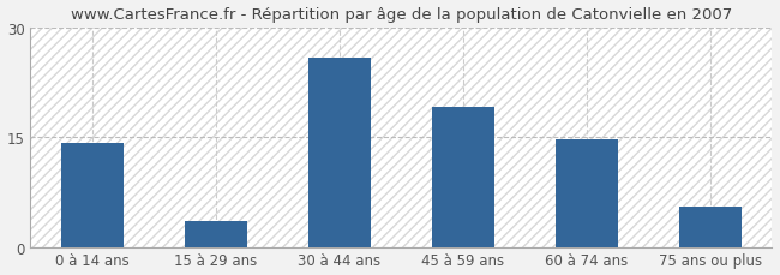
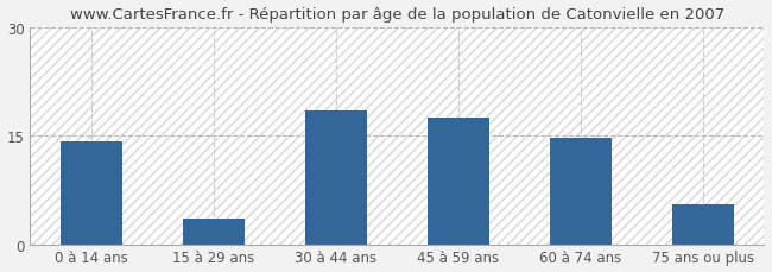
30 à 44 ans: 25.8 -> 18.5
45 à 59 ans: 19.2 -> 17.5
